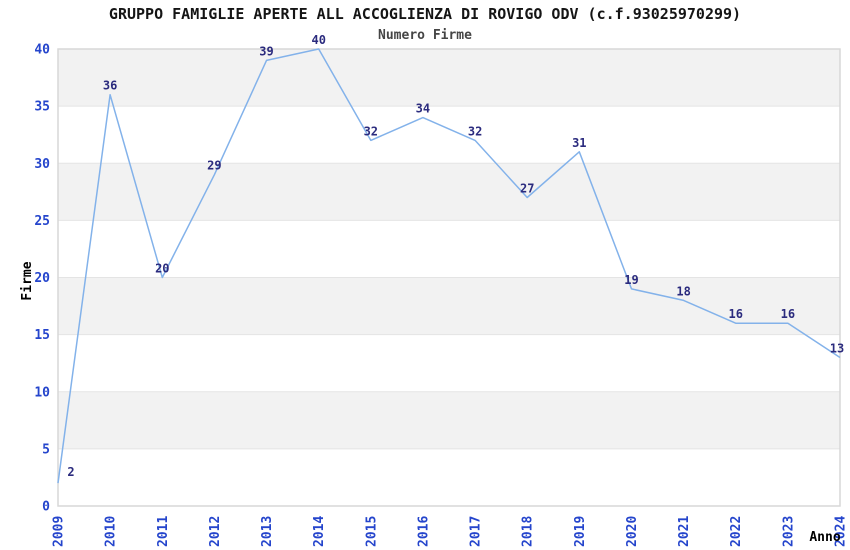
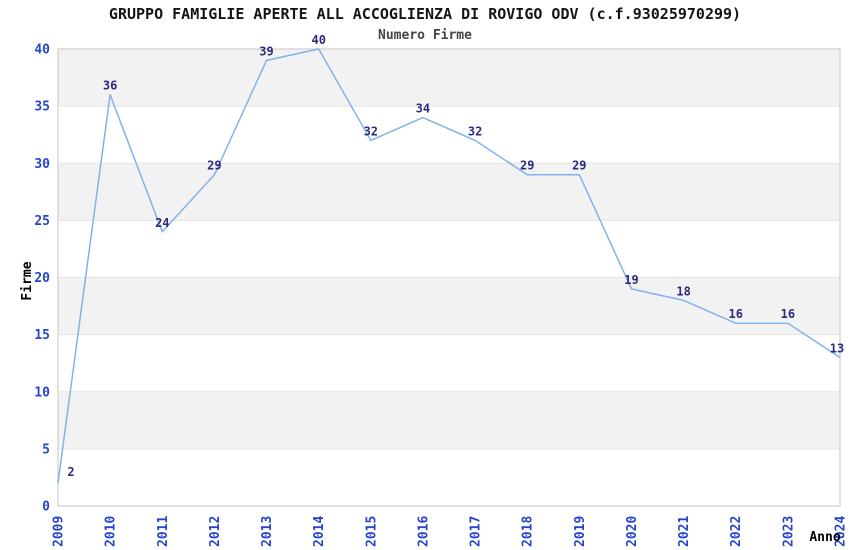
2011: 20 -> 24
2018: 27 -> 29
2019: 31 -> 29
